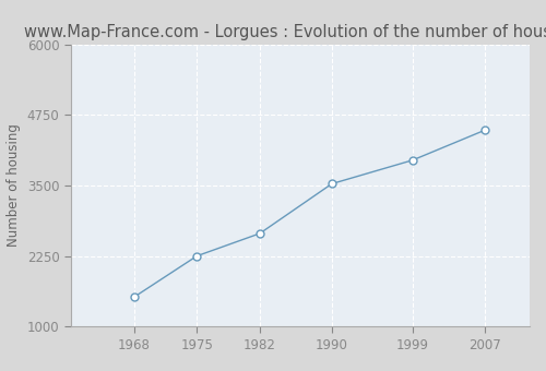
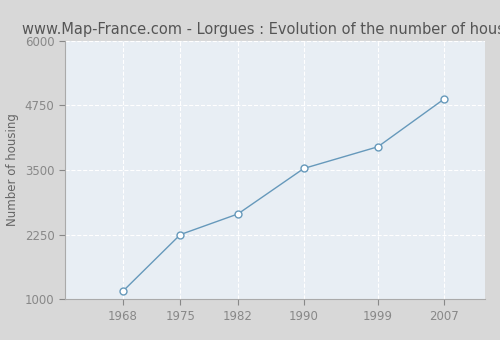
1968: 1520 -> 1150
2007: 4480 -> 4870
